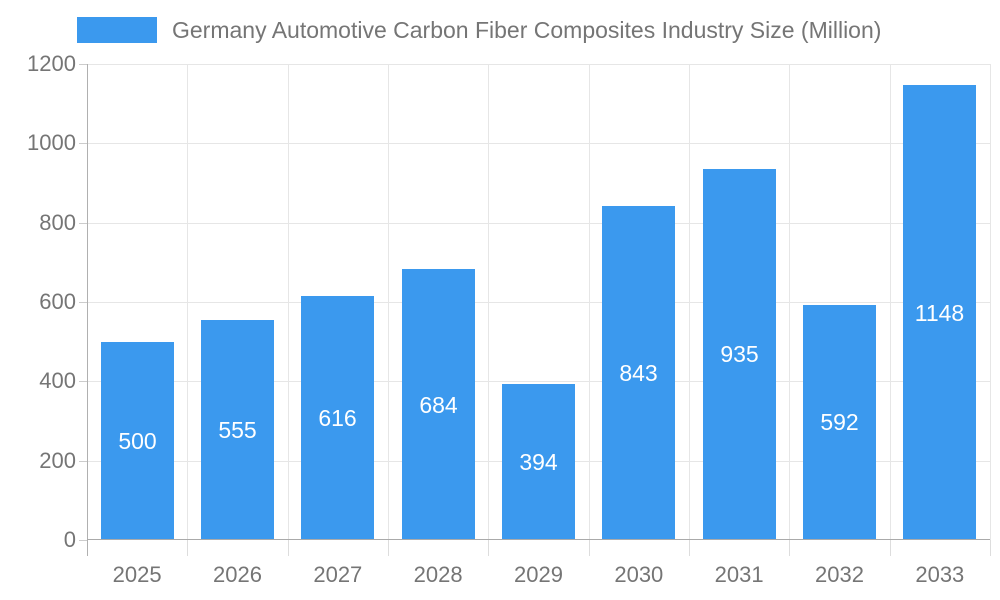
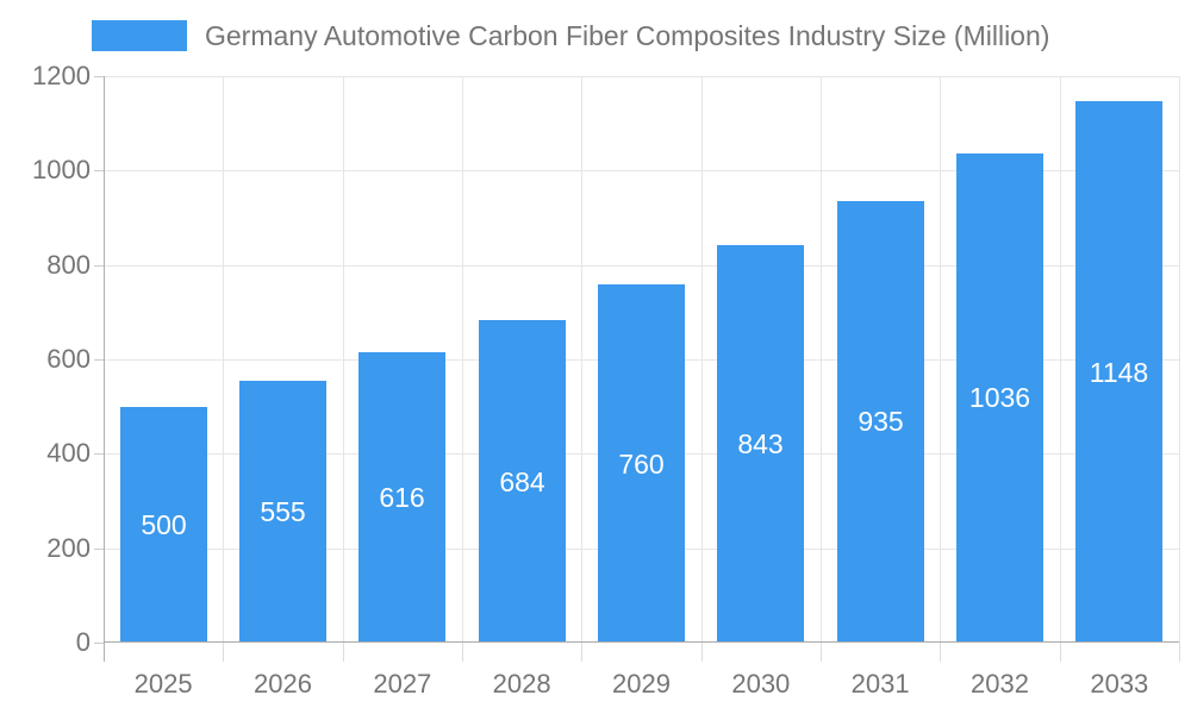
2029: 394 -> 760
2032: 592 -> 1036
